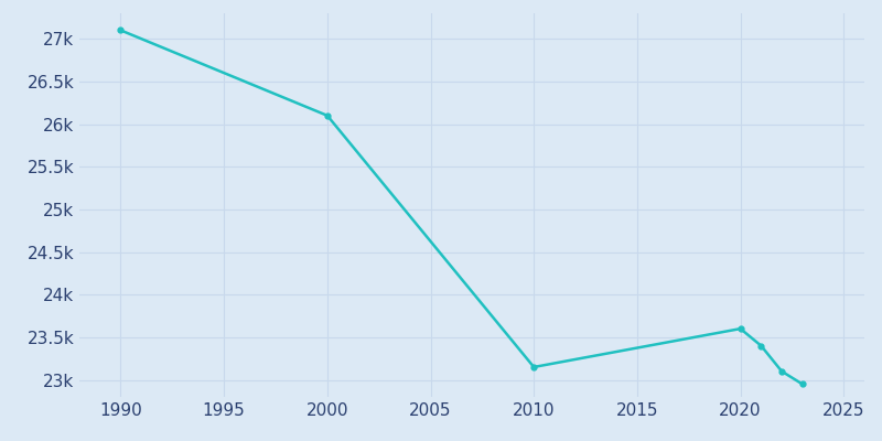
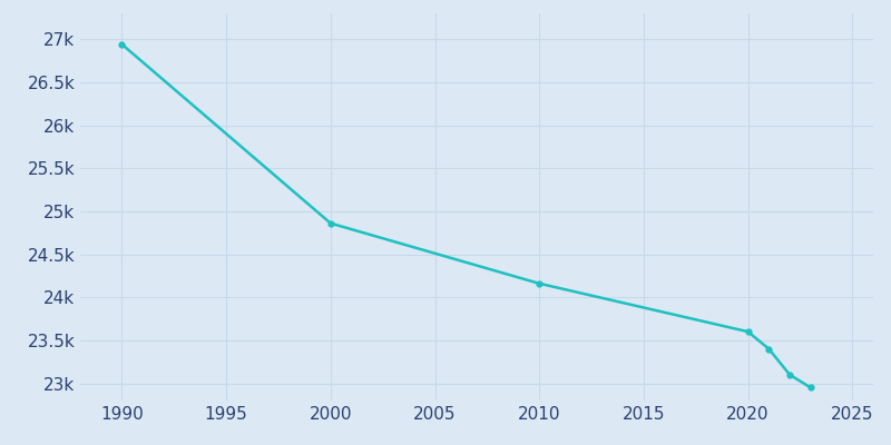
1990: 27.10k -> 26.94k
2000: 26.10k -> 24.86k
2010: 23.15k -> 24.16k
